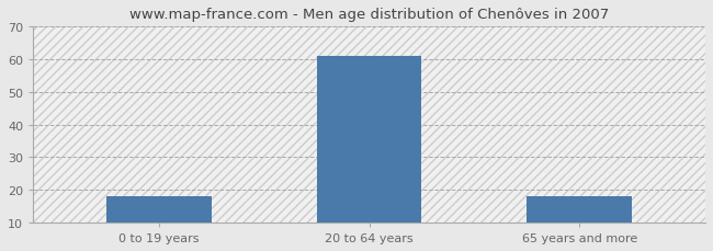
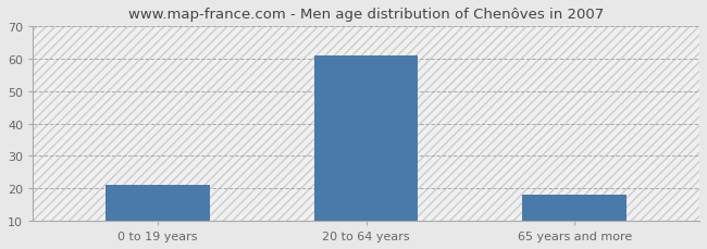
0 to 19 years: 18 -> 21
